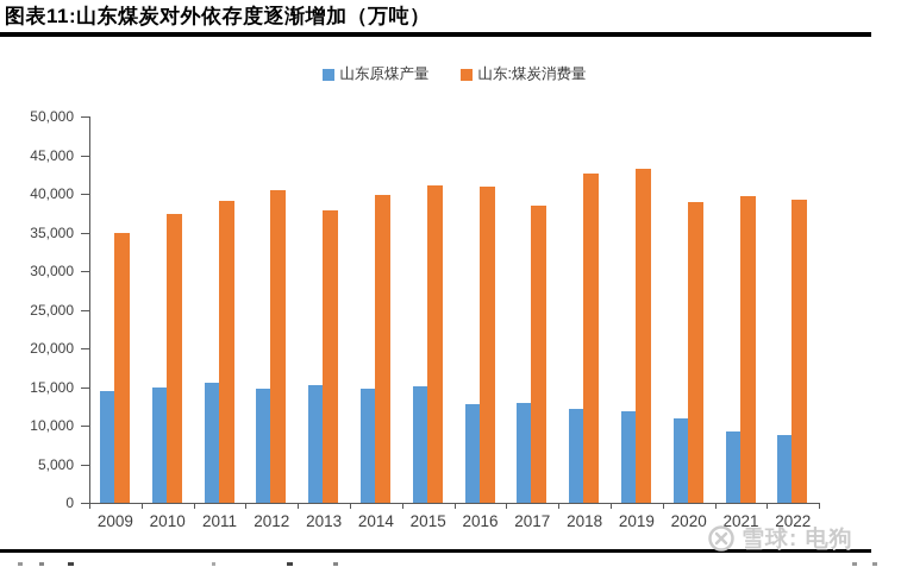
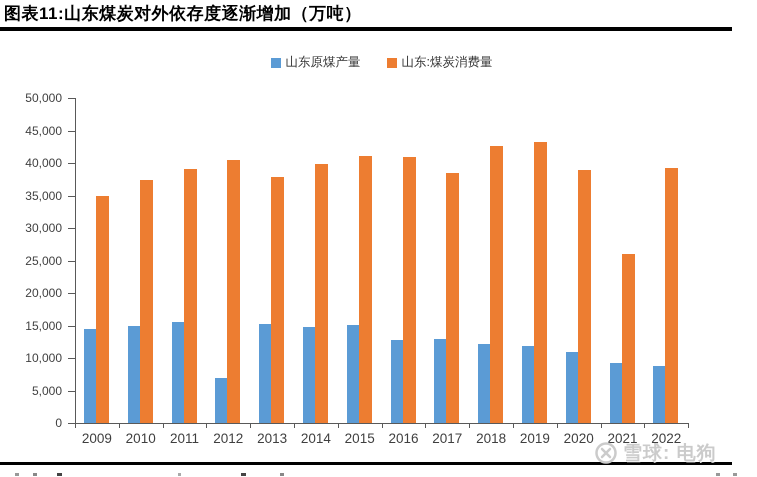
山东原煤产量/2012: 15000 -> 7000
山东:煤炭消费量/2021: 40000 -> 26000
